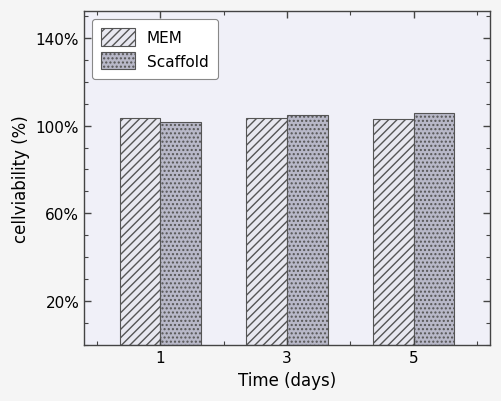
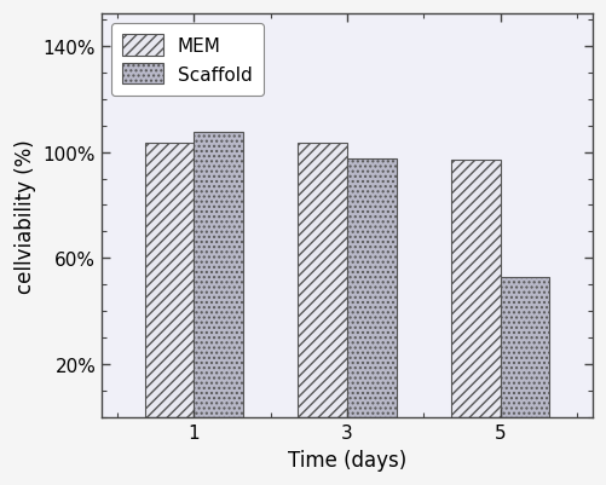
Scaffold/1: 101.5% -> 107.5%
Scaffold/3: 105.0% -> 97.5%
MEM/5: 103.0% -> 97.0%
Scaffold/5: 105.5% -> 53.0%
